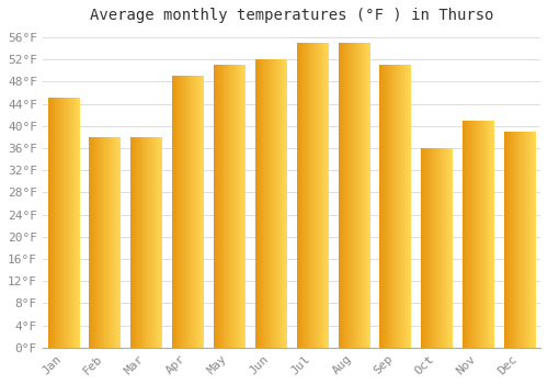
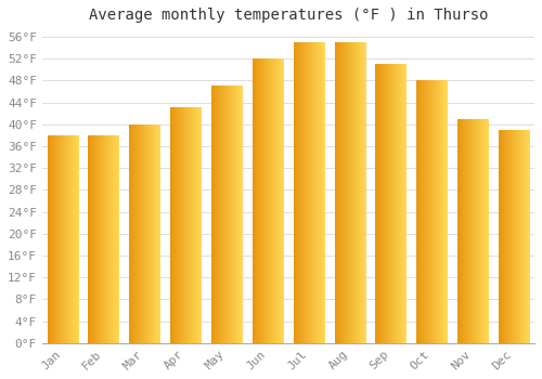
Jan: 45°F -> 38°F
Mar: 38°F -> 40°F
Apr: 49°F -> 43°F
May: 51°F -> 47°F
Oct: 36°F -> 48°F
